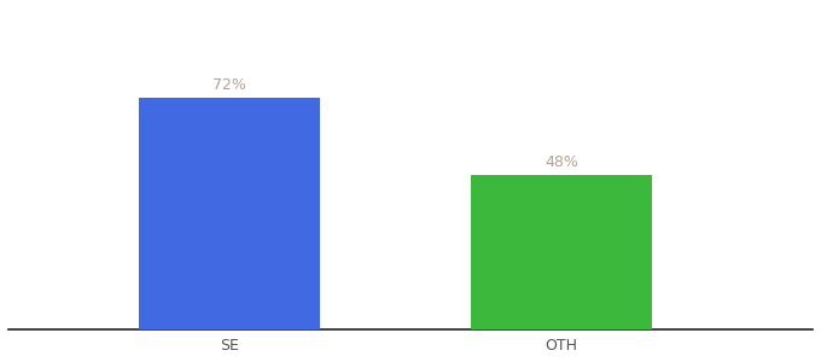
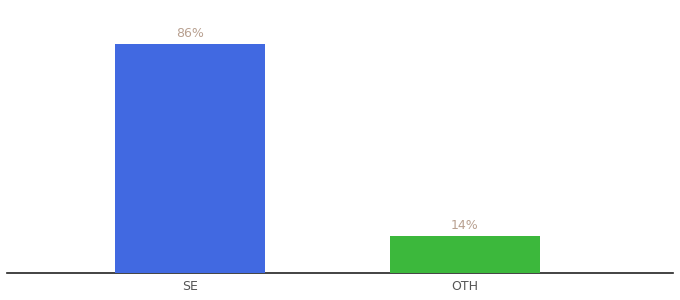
SE: 72% -> 86%
OTH: 48% -> 14%
